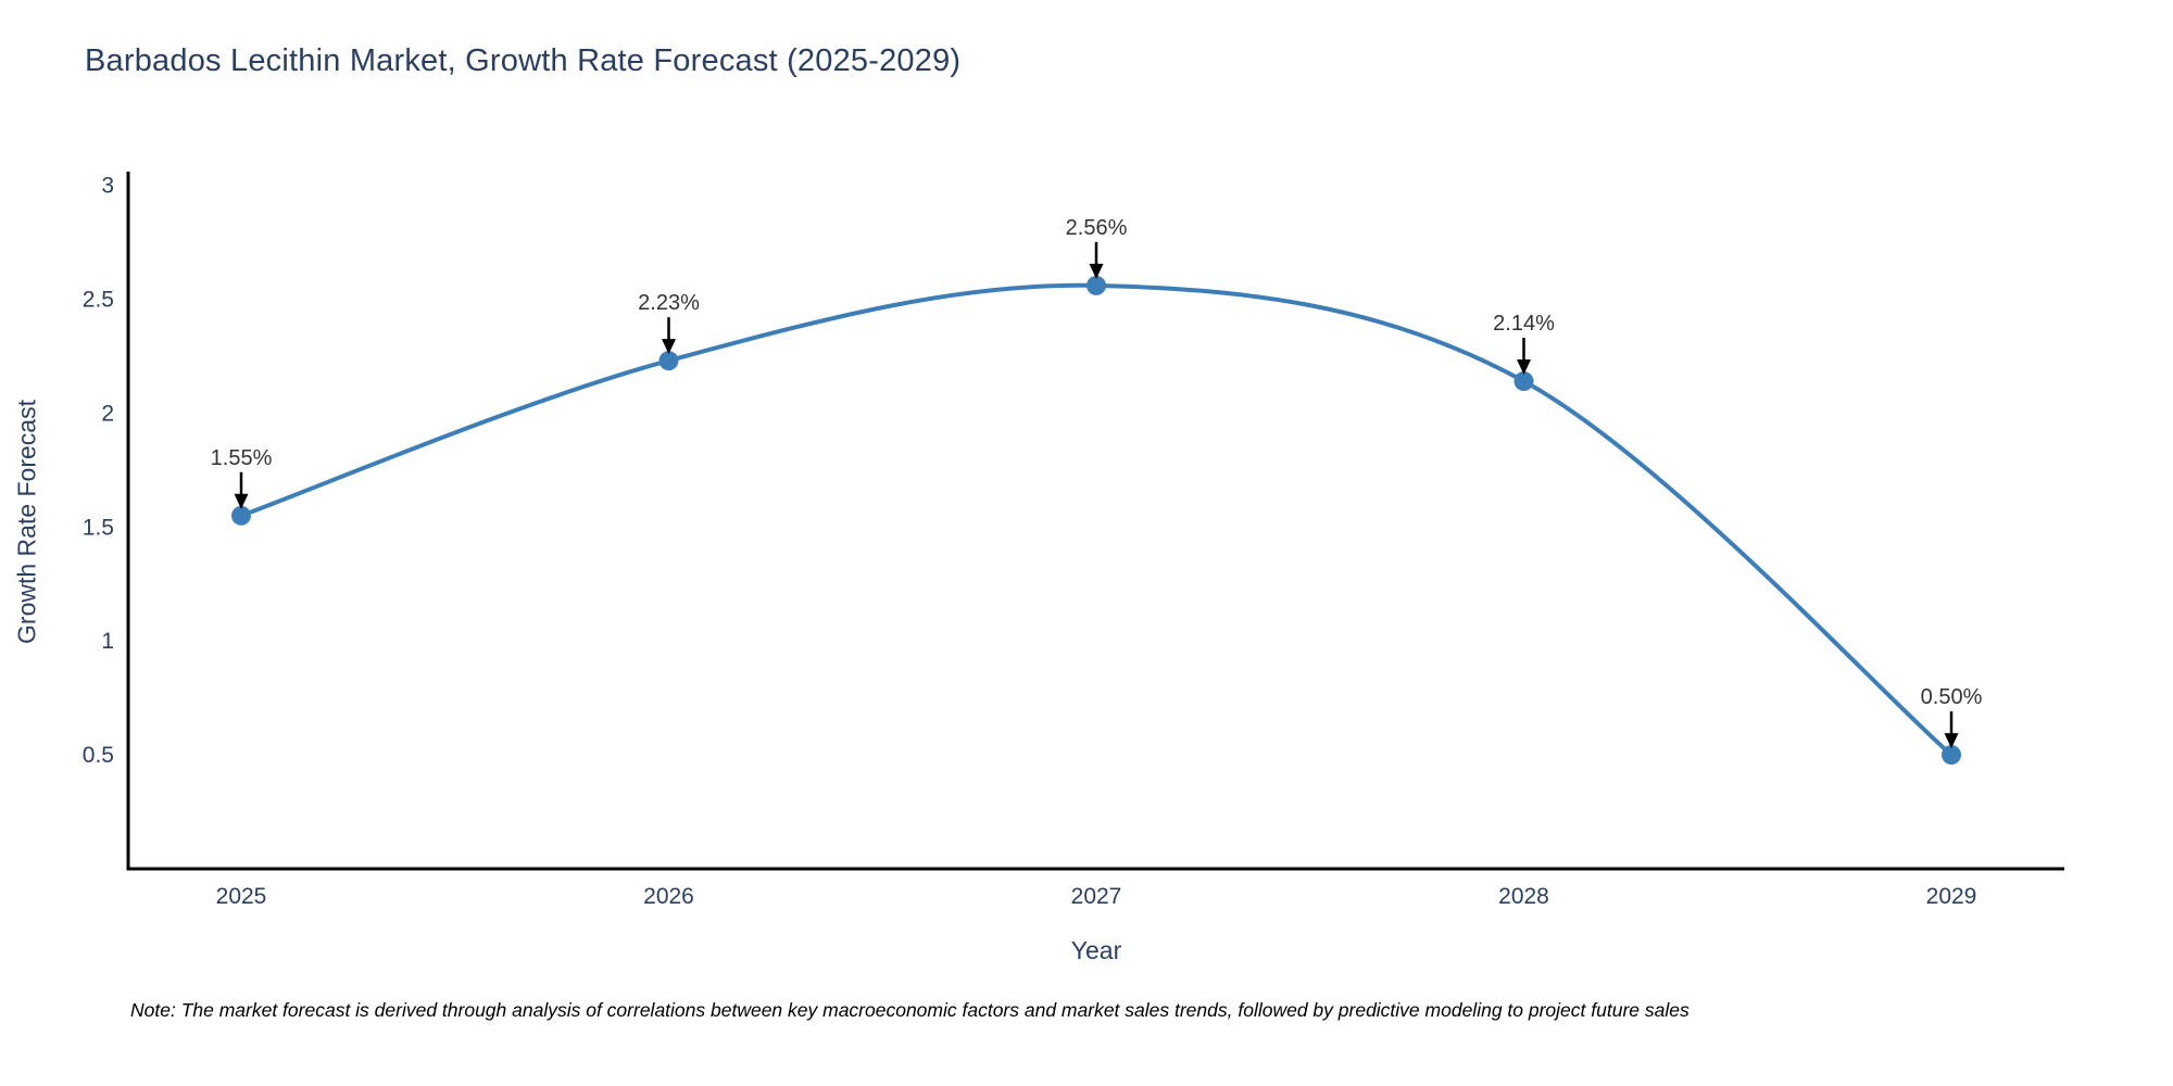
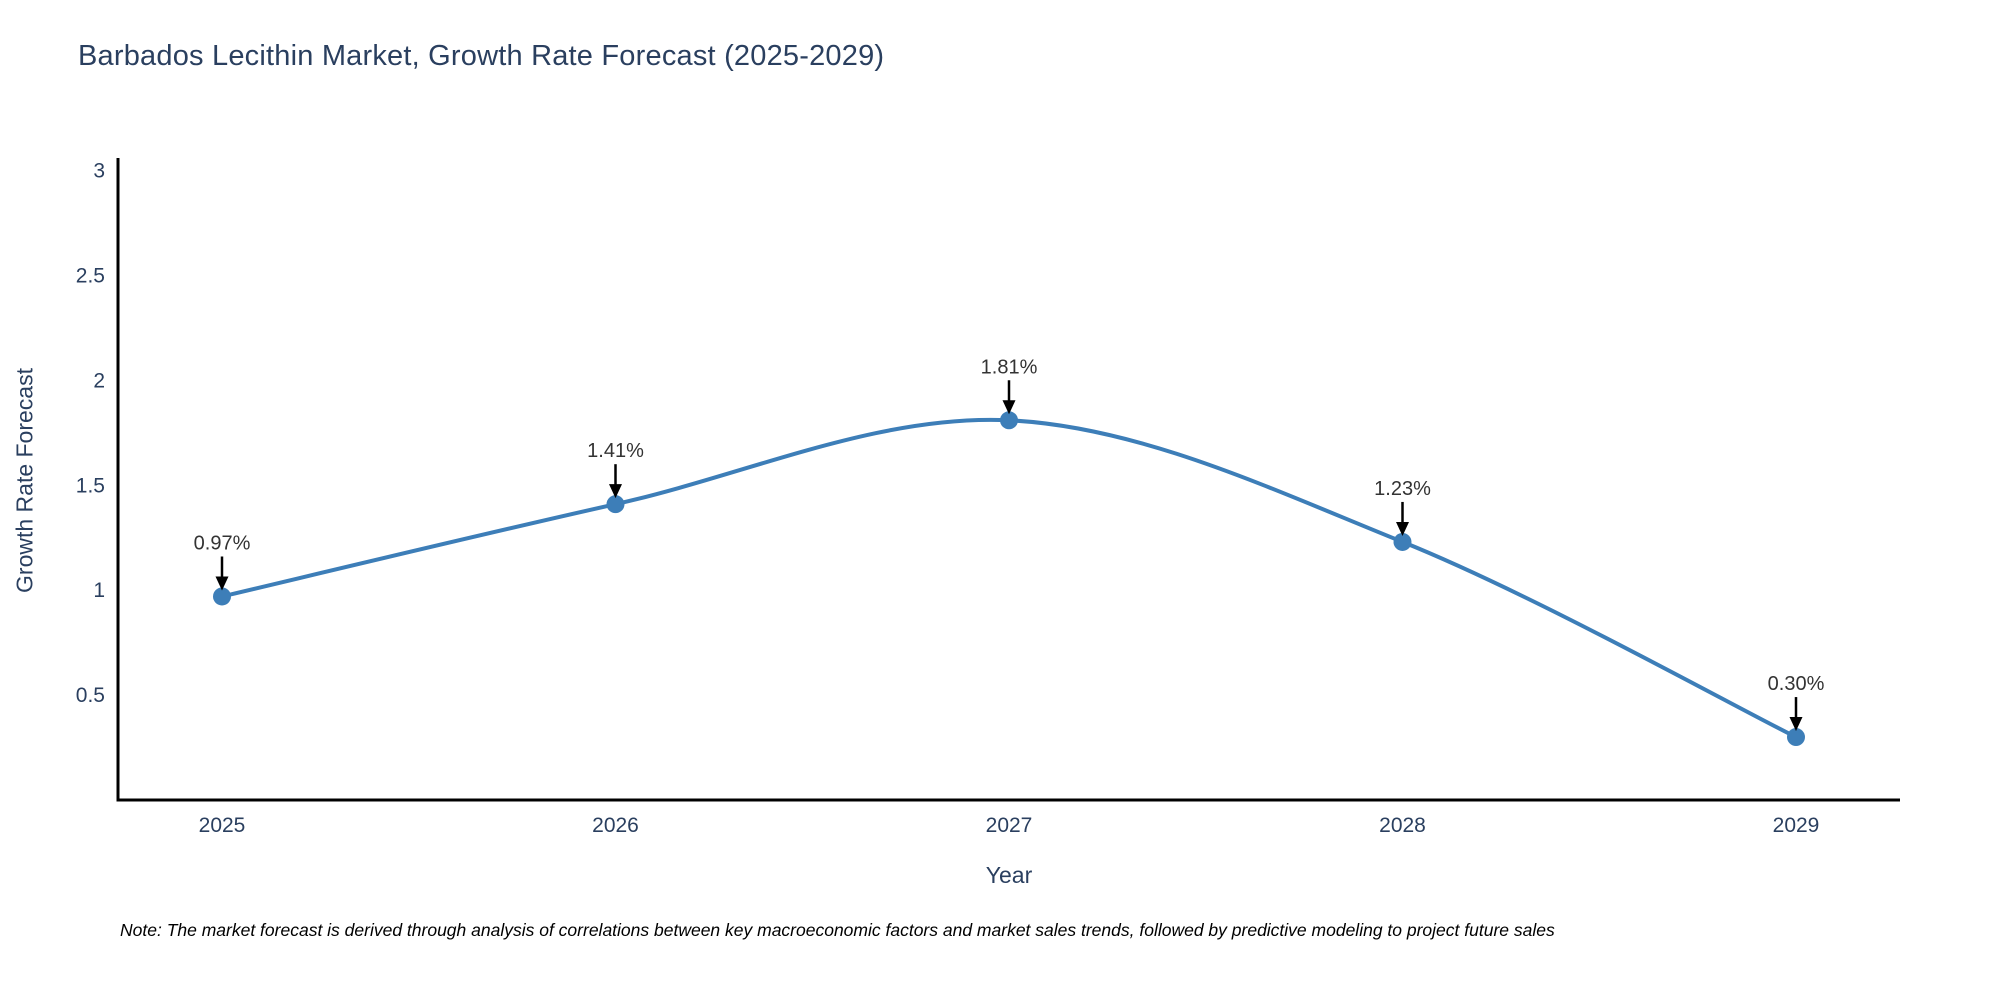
2025: 1.55% -> 0.97%
2026: 2.23% -> 1.41%
2027: 2.56% -> 1.81%
2028: 2.14% -> 1.23%
2029: 0.50% -> 0.30%
